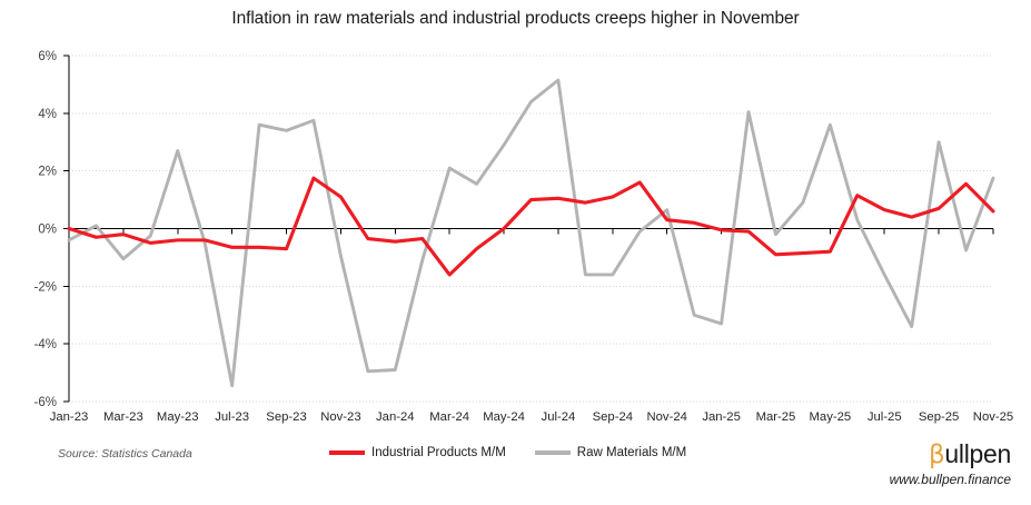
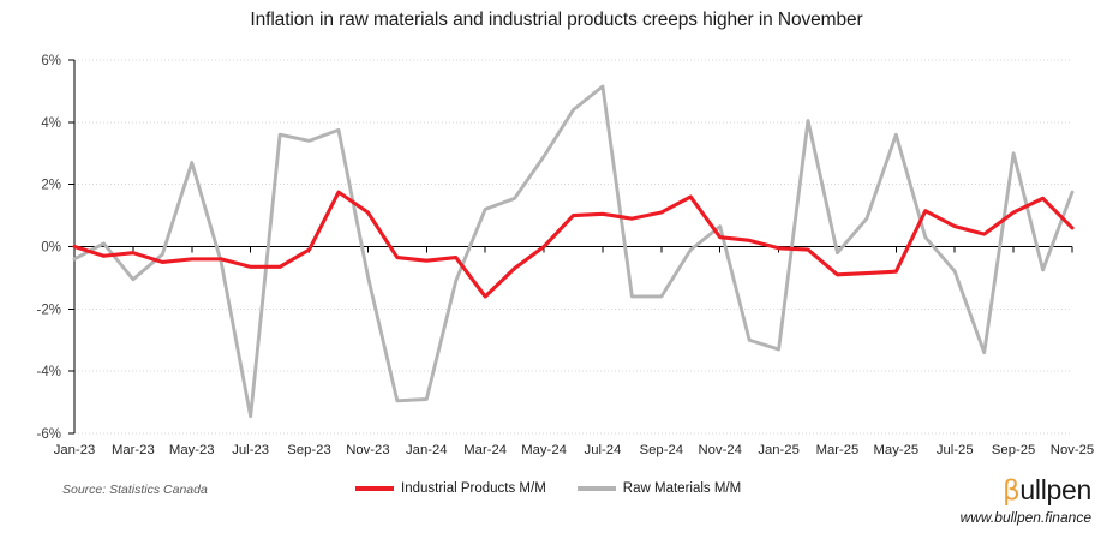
Industrial Products M/M/Sep-23: -0.7% -> -0.1%
Raw Materials M/M/Mar-24: 2.1% -> 1.2%
Raw Materials M/M/Jul-25: -1.6% -> -0.8%
Industrial Products M/M/Sep-25: 0.7% -> 1.1%
